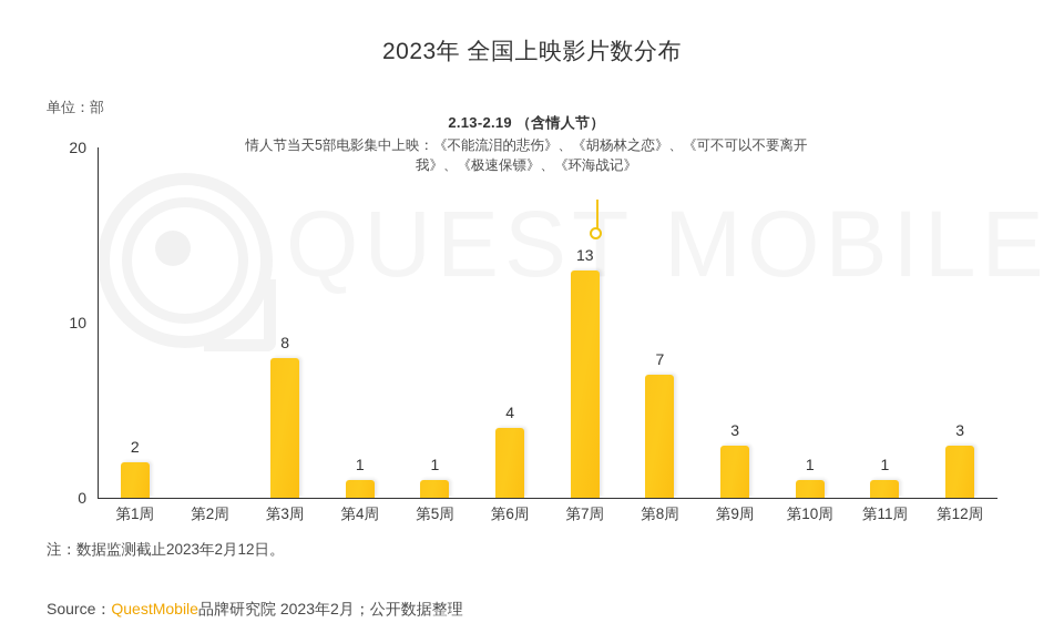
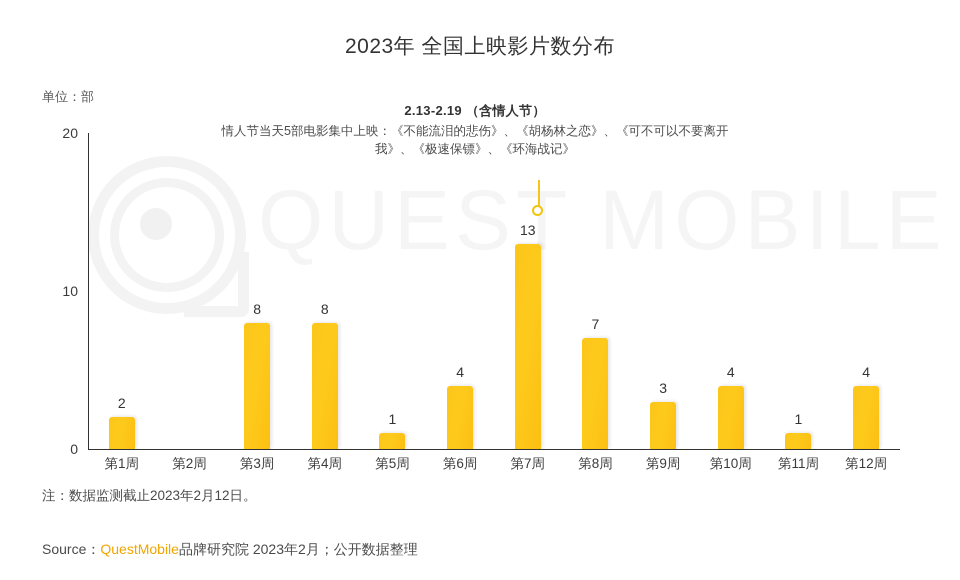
第4周: 1 -> 8
第10周: 1 -> 4
第12周: 3 -> 4
